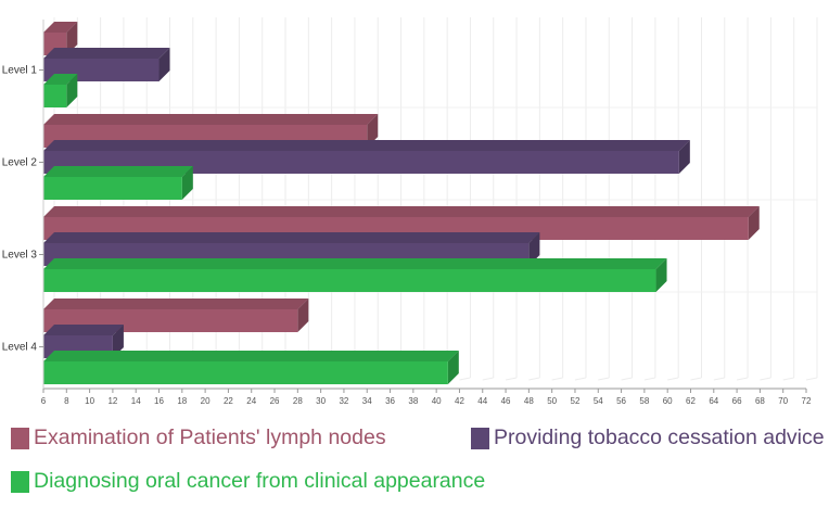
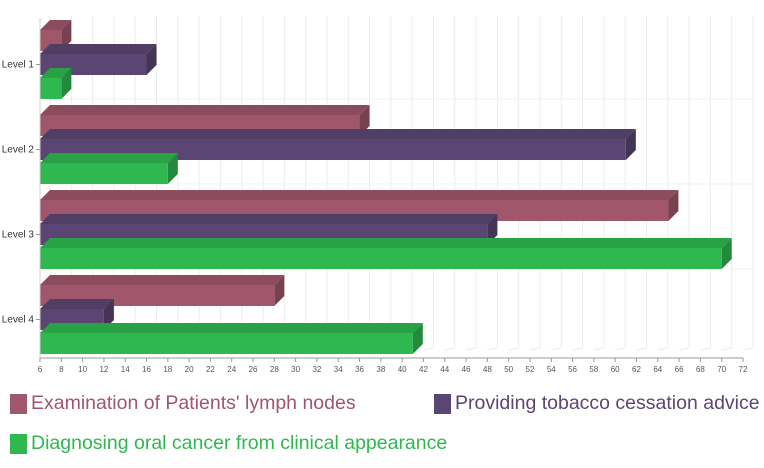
Examination of Patients' lymph nodes/Level 2: 34 -> 36
Examination of Patients' lymph nodes/Level 3: 67 -> 65
Diagnosing oral cancer from clinical appearance/Level 3: 59 -> 70
